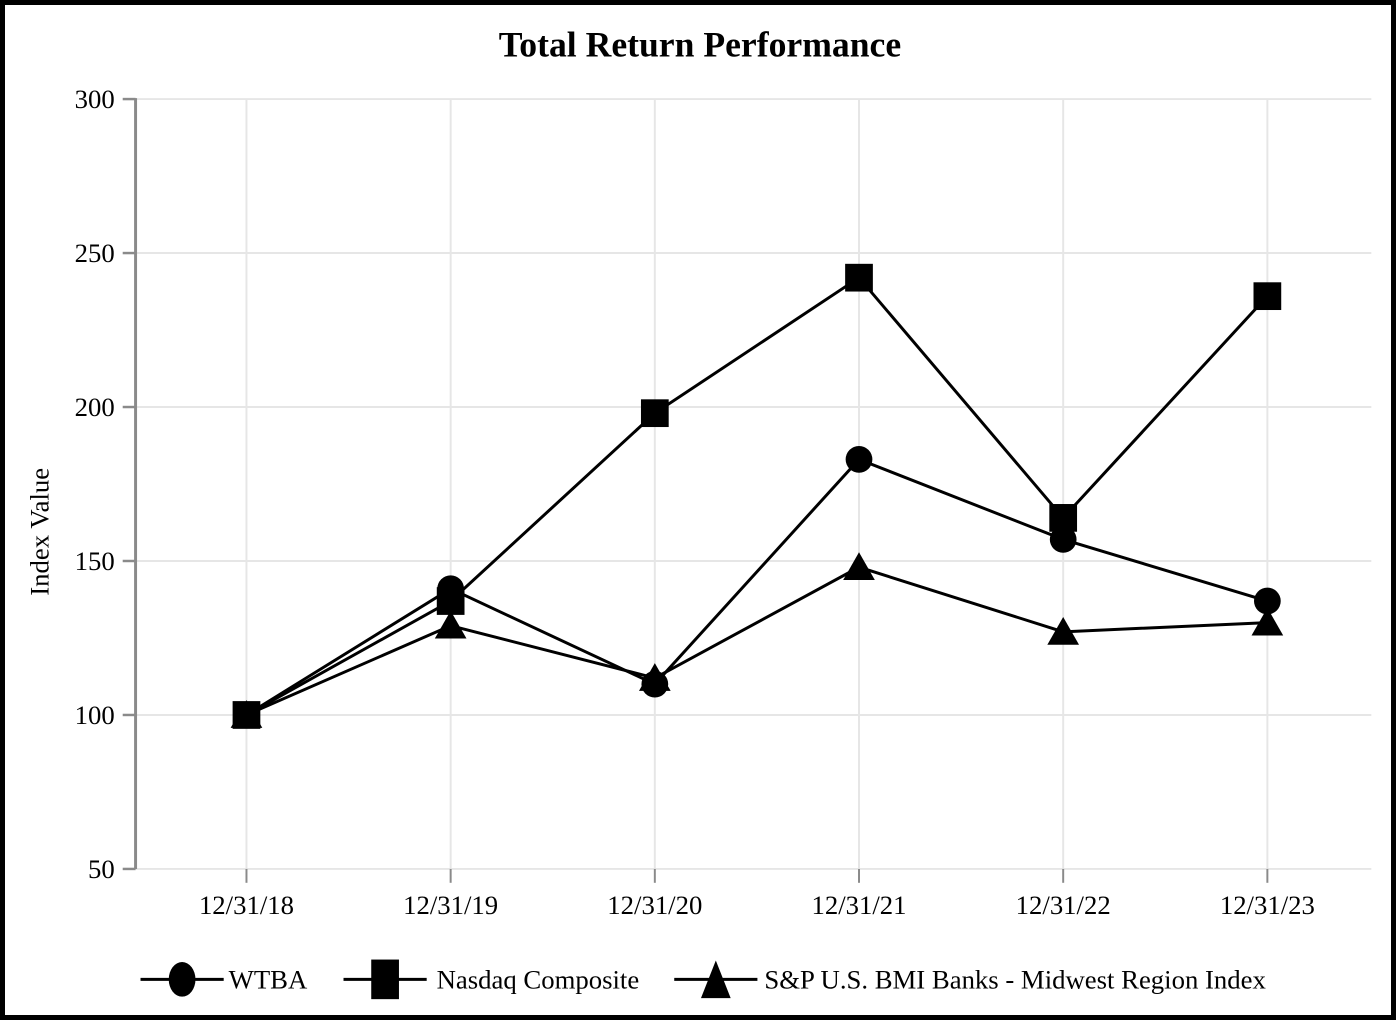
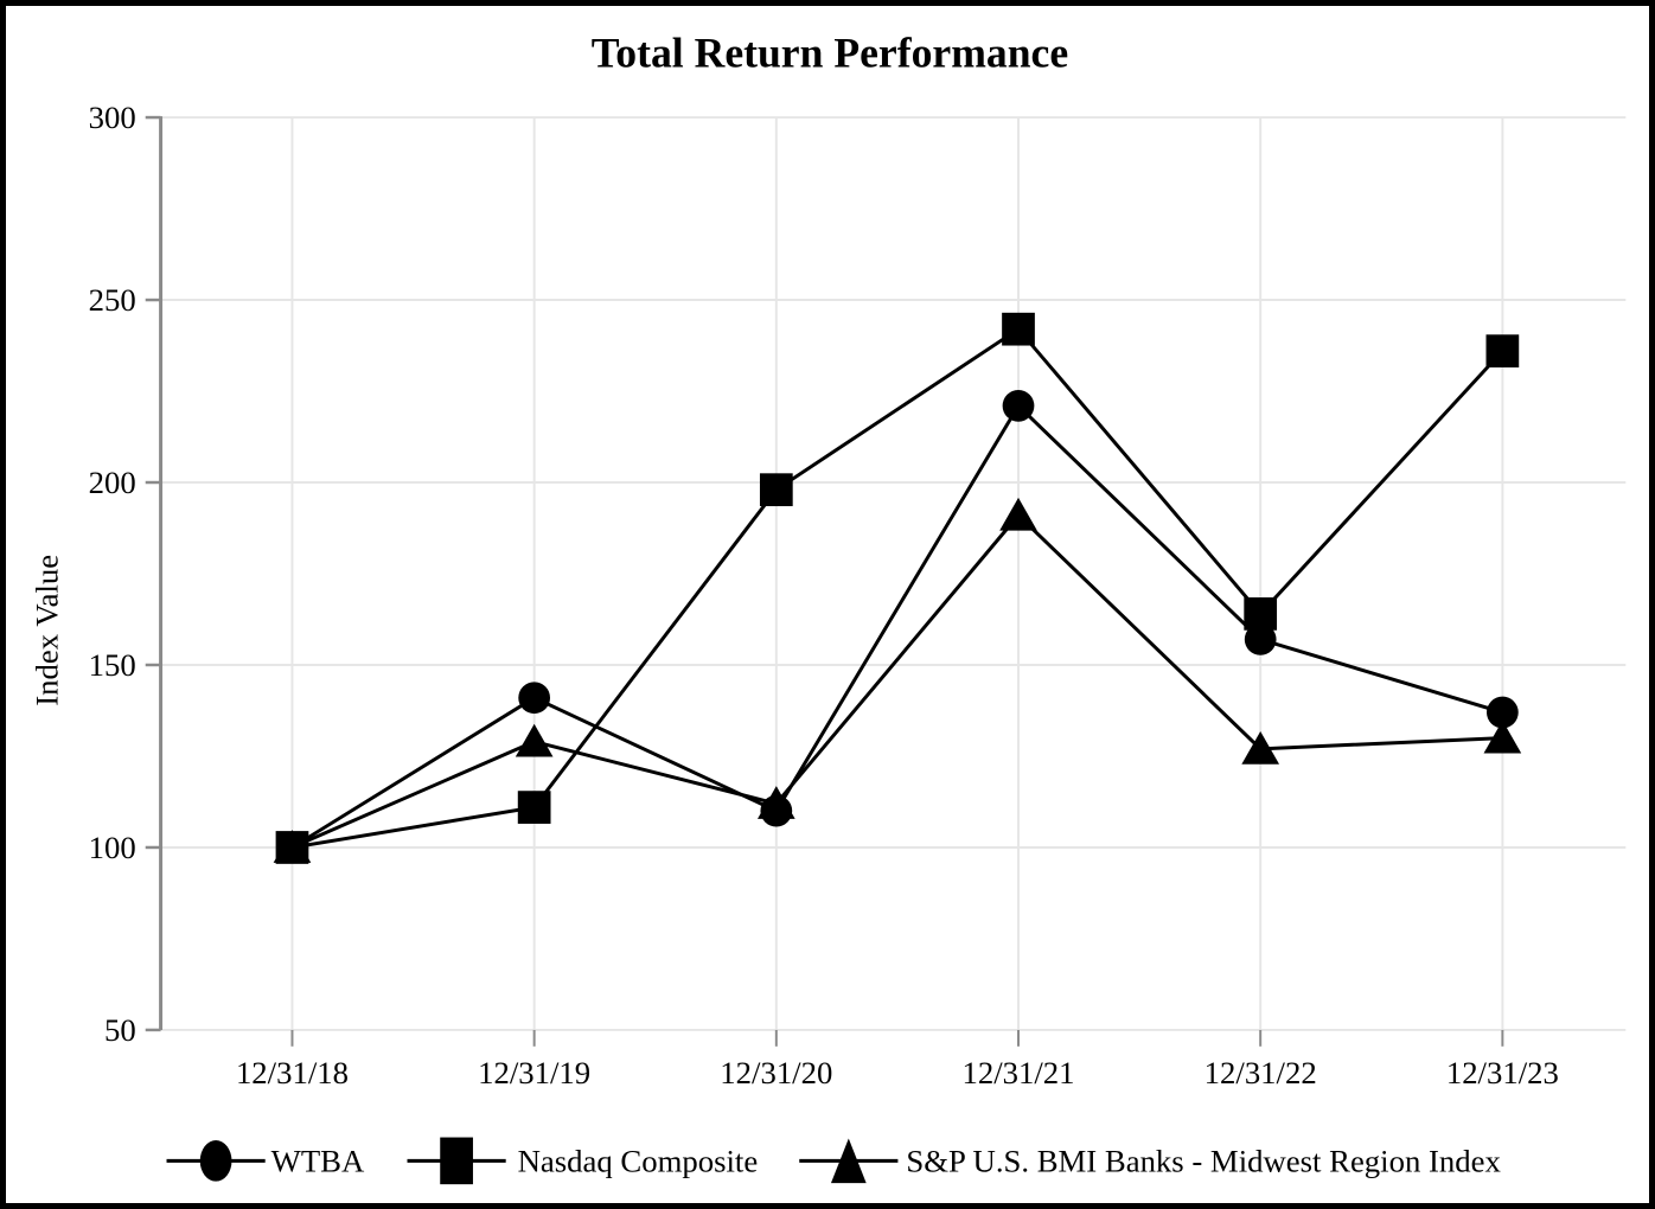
Nasdaq Composite/12/31/19: 137 -> 111
WTBA/12/31/21: 183 -> 221
S&P U.S. BMI Banks - Midwest Region Index/12/31/21: 148 -> 191
